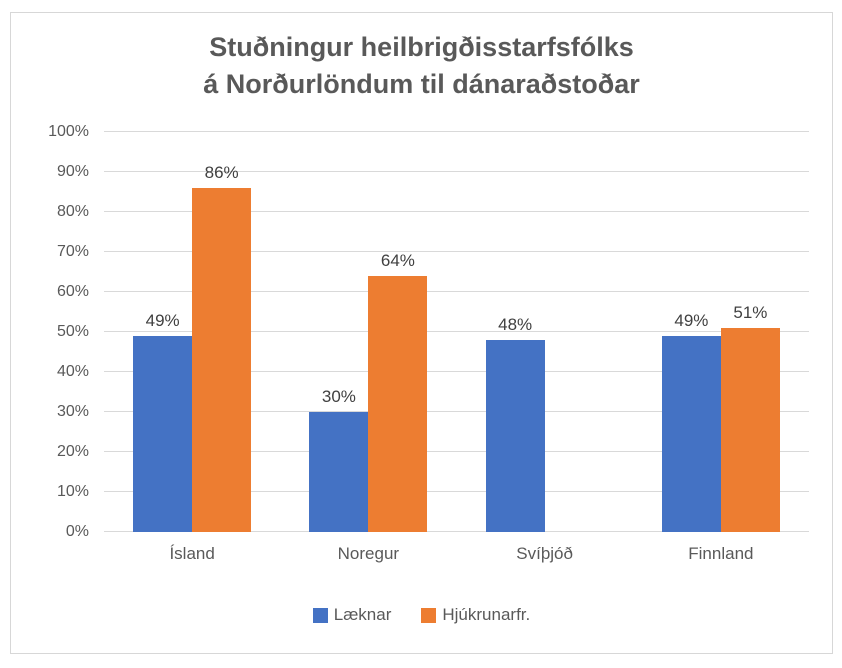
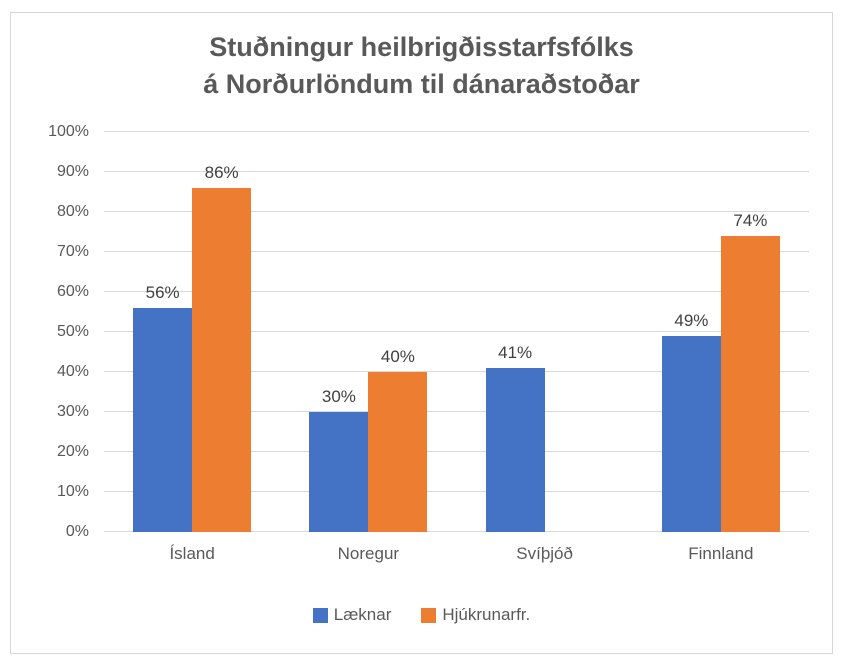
Læknar/Ísland: 49% -> 56%
Hjúkrunarfr./Noregur: 64% -> 40%
Læknar/Svíþjóð: 48% -> 41%
Hjúkrunarfr./Finnland: 51% -> 74%
